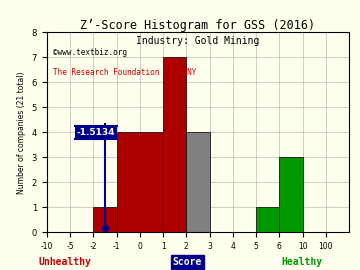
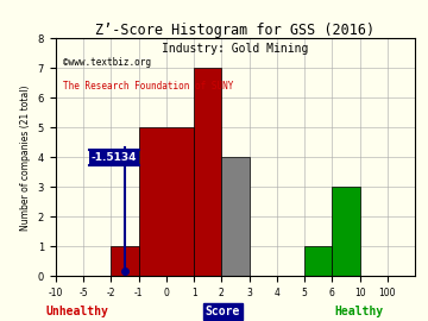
0: 4 -> 5
